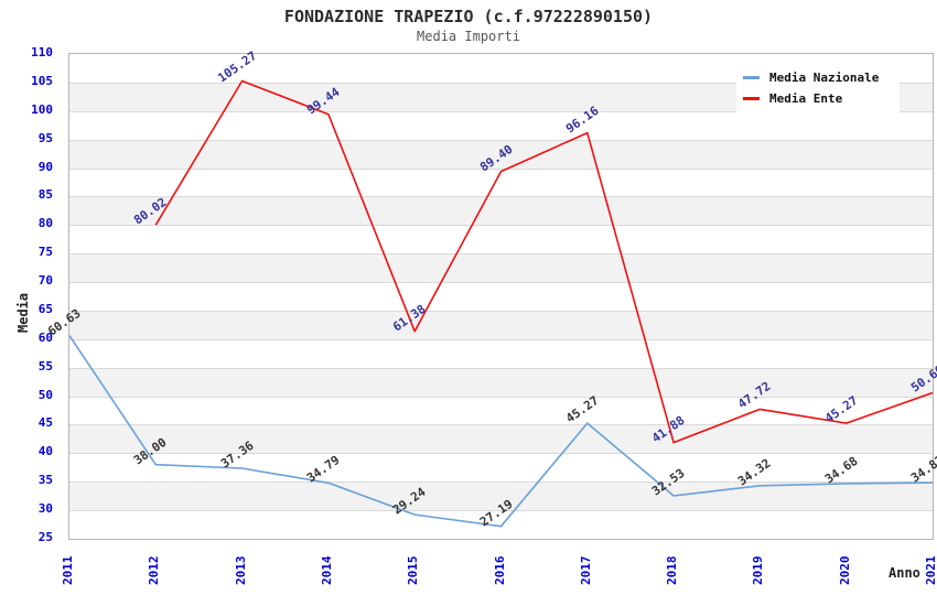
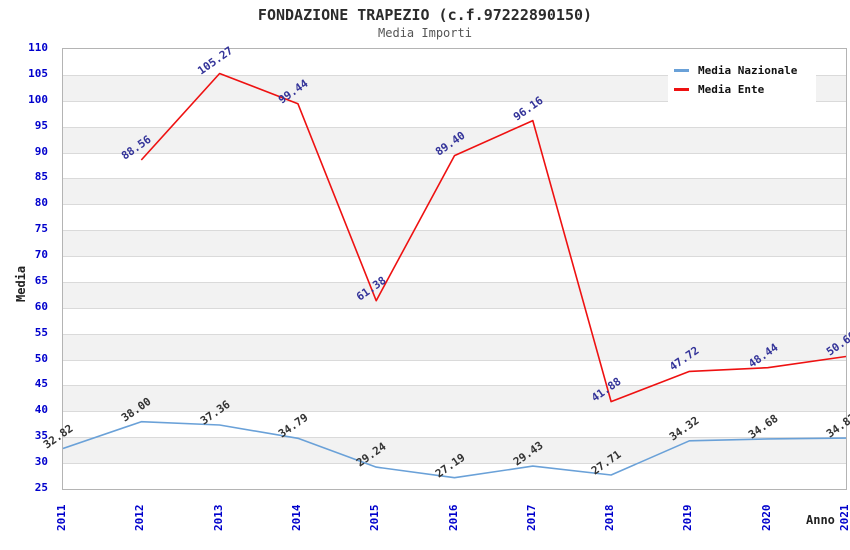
Media Nazionale/2011: 60.63 -> 32.82
Media Ente/2012: 80.02 -> 88.56
Media Nazionale/2017: 45.27 -> 29.43
Media Nazionale/2018: 32.53 -> 27.71
Media Ente/2020: 45.27 -> 48.44
